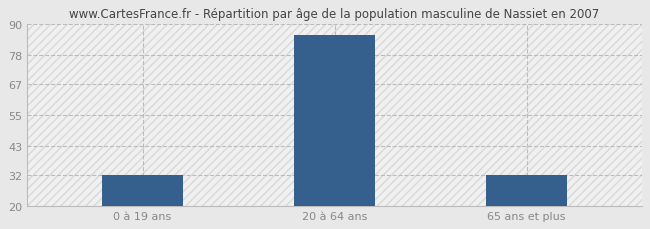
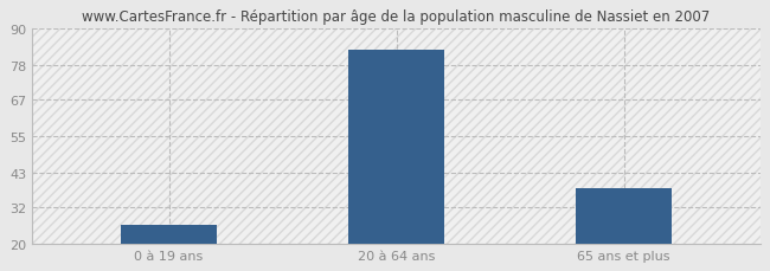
0 à 19 ans: 32 -> 26
20 à 64 ans: 86 -> 83
65 ans et plus: 32 -> 38
